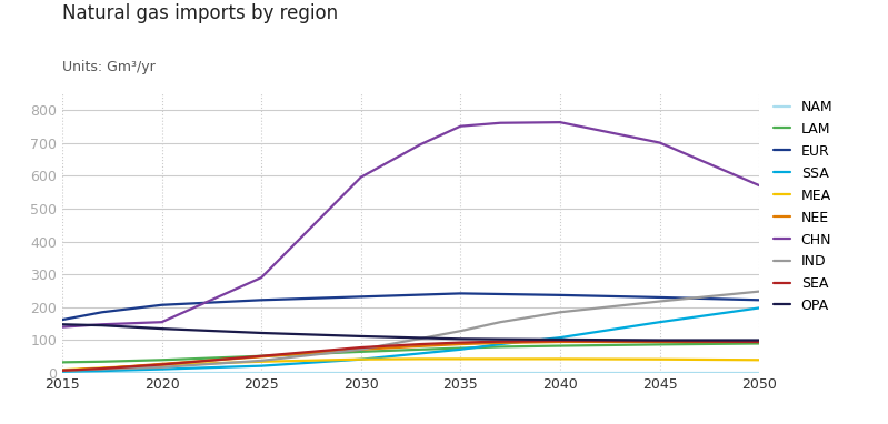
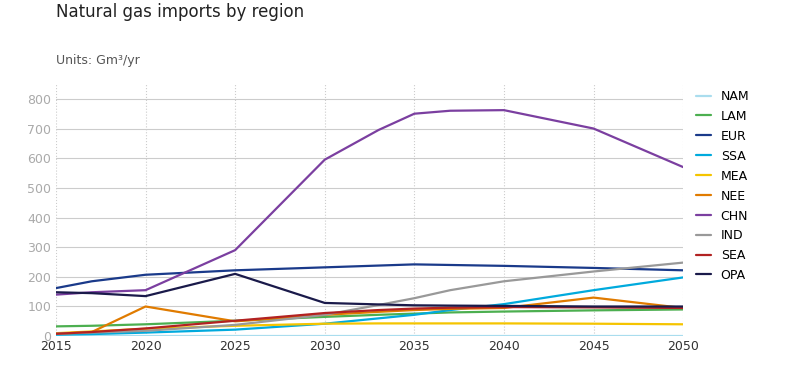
NEE/2020: 28 -> 100
OPA/2025: 122 -> 210
NEE/2045: 95 -> 130
